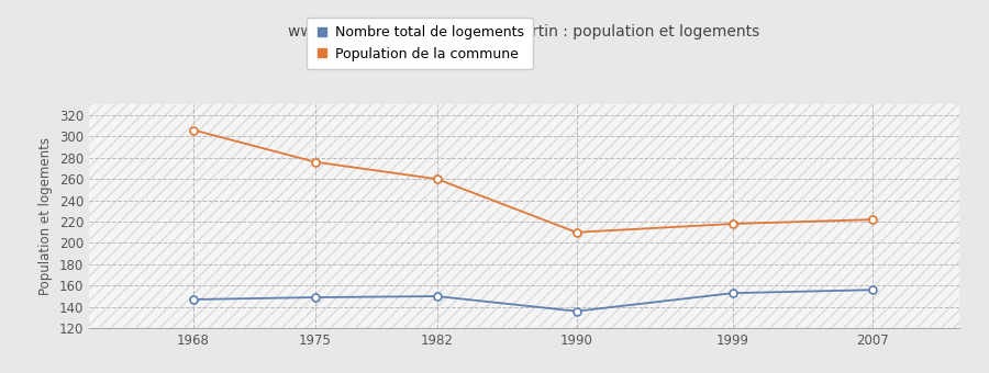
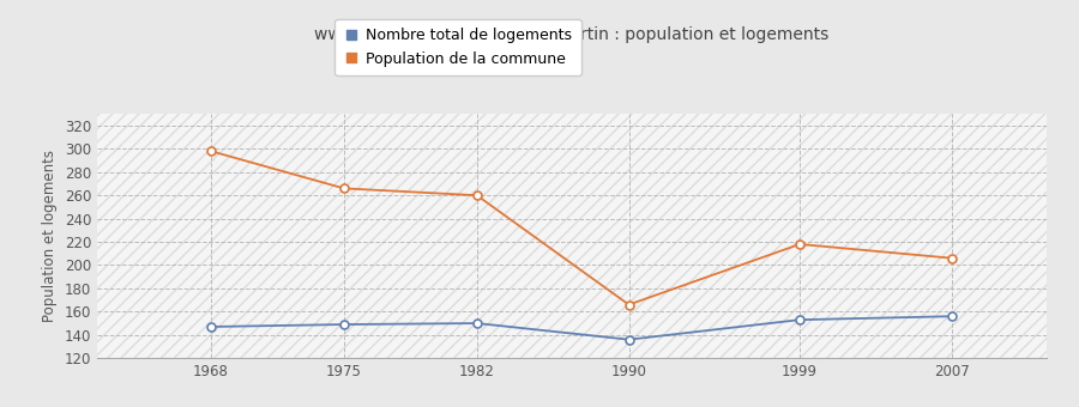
Population de la commune/1968: 306 -> 298
Population de la commune/1975: 276 -> 266
Population de la commune/1990: 210 -> 166
Population de la commune/2007: 222 -> 206
